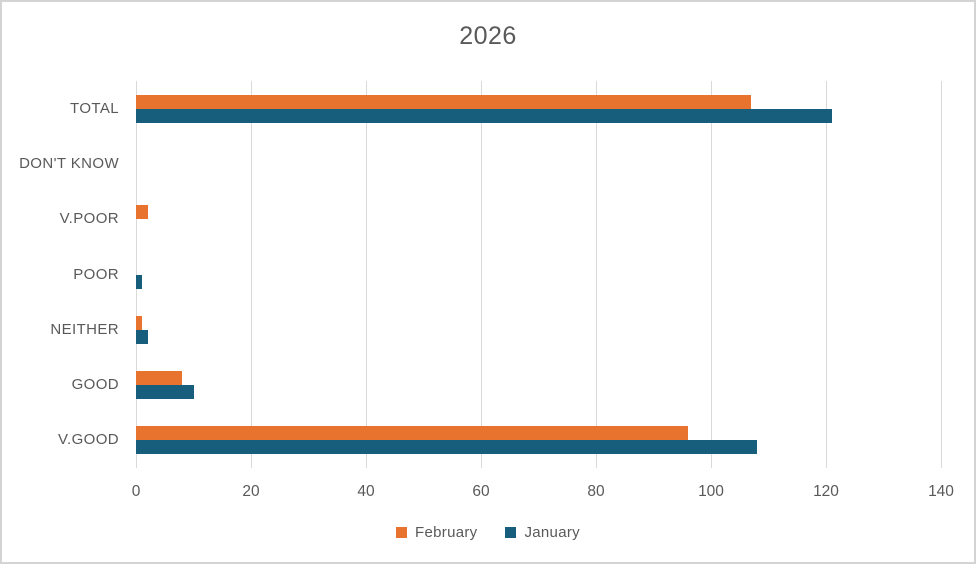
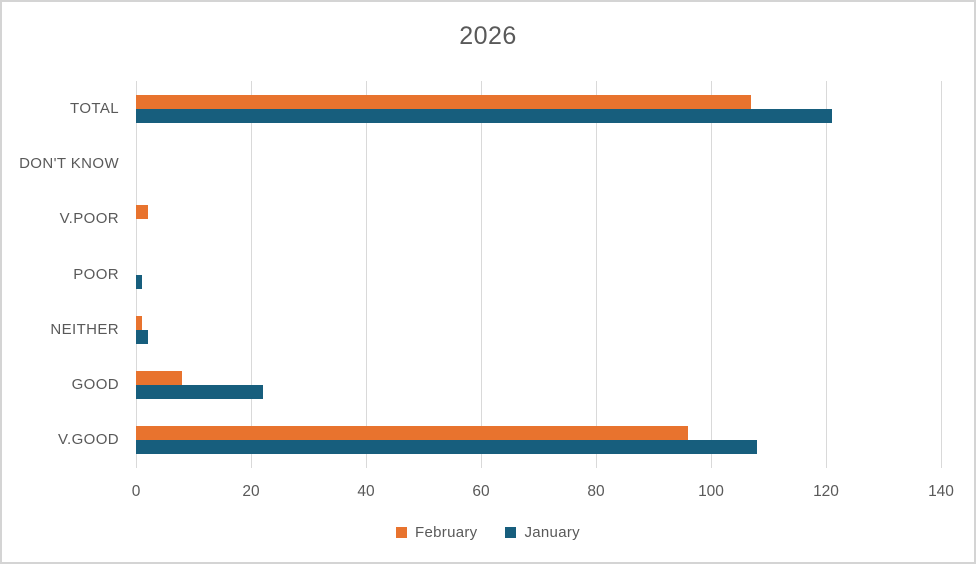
January/GOOD: 10 -> 22
